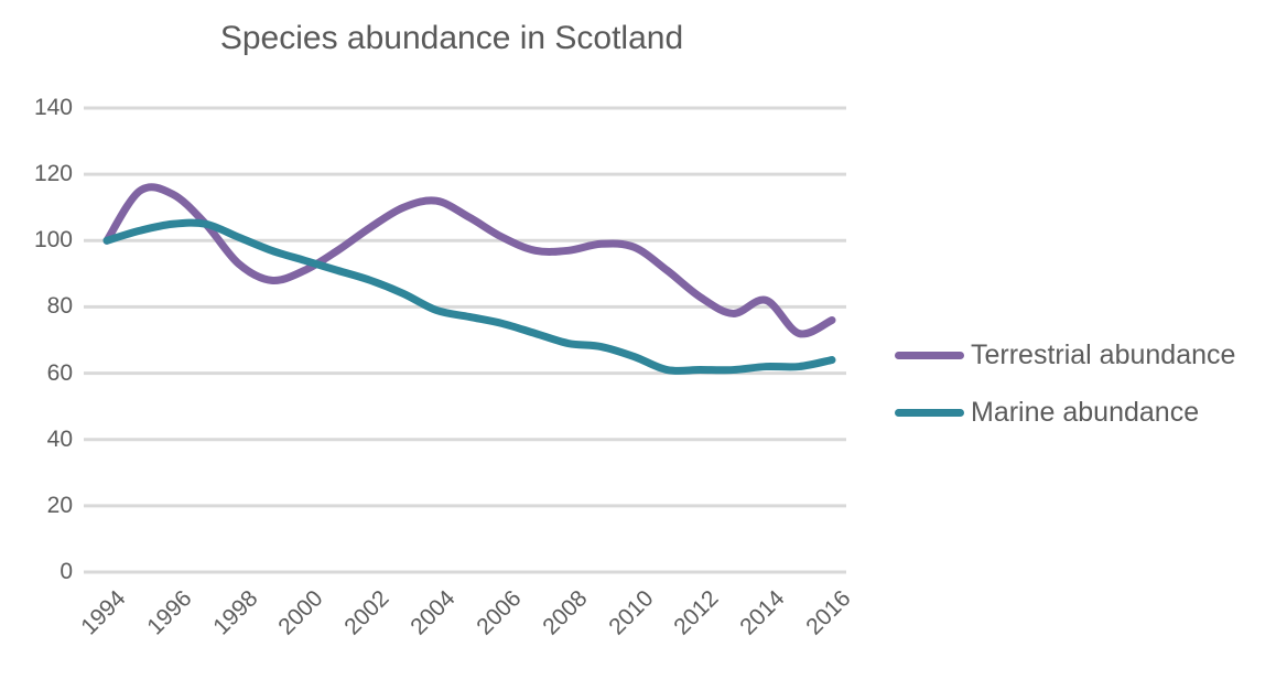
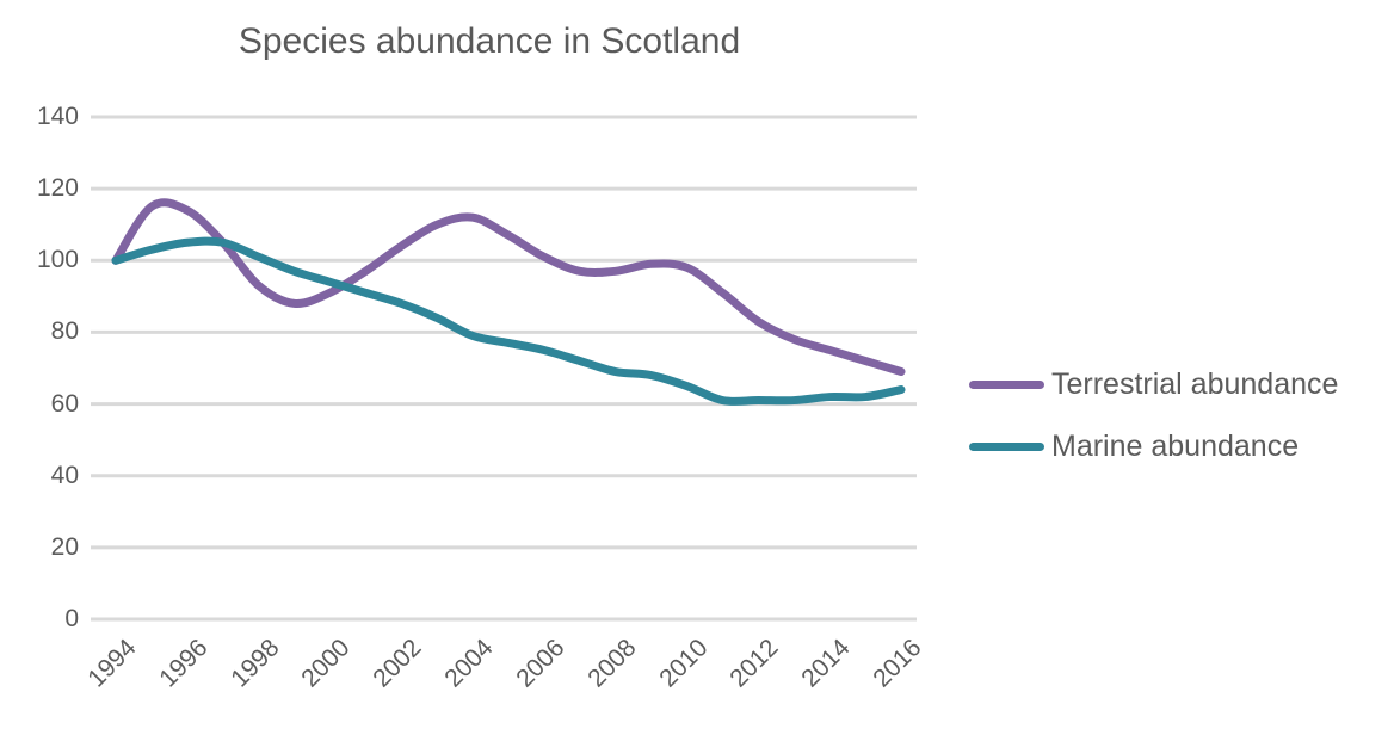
Terrestrial abundance/2014: 82 -> 75
Terrestrial abundance/2016: 76 -> 69
